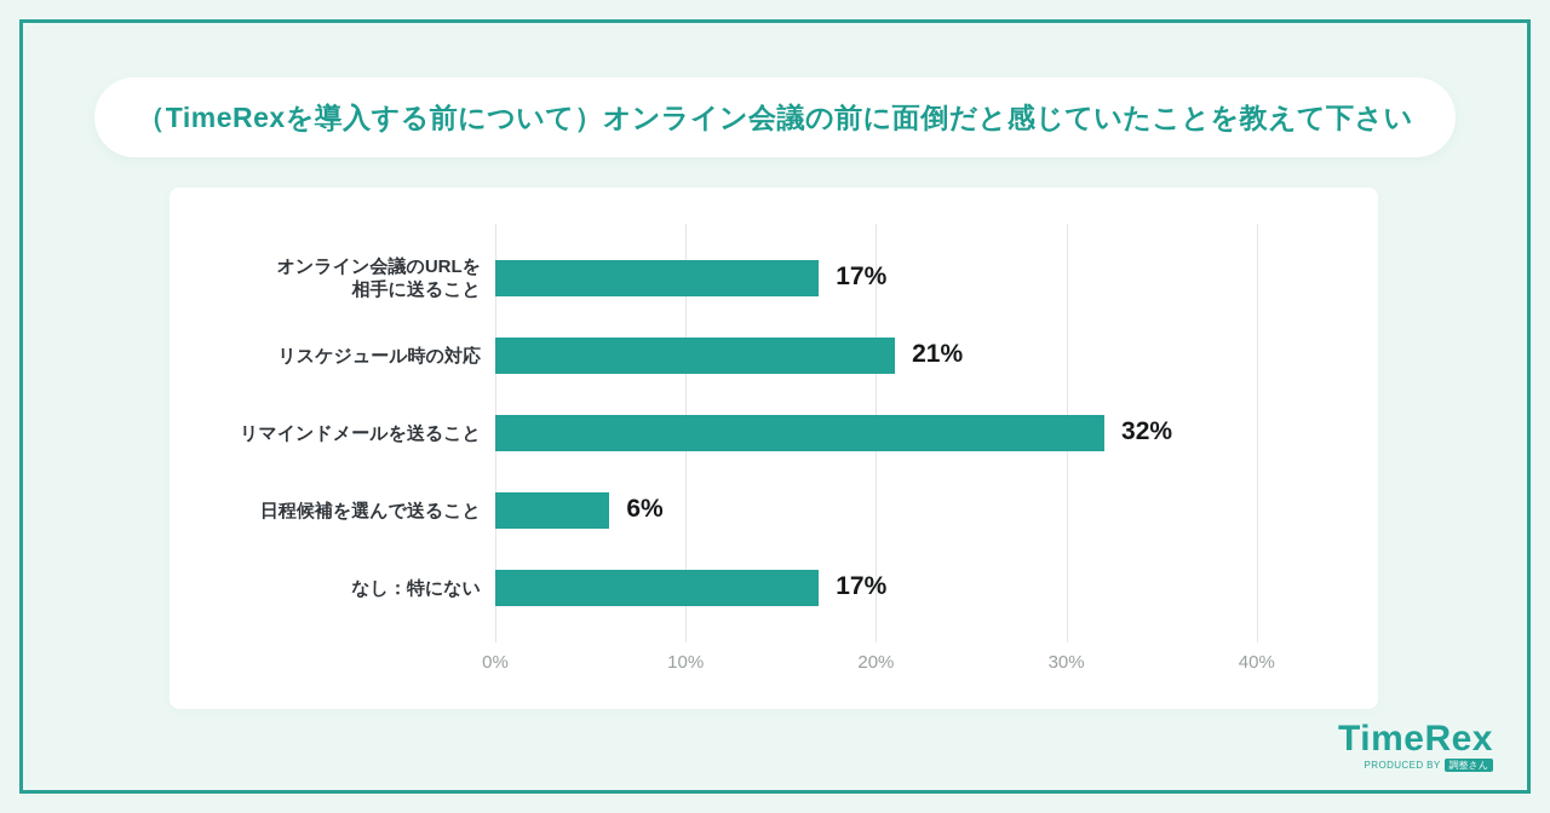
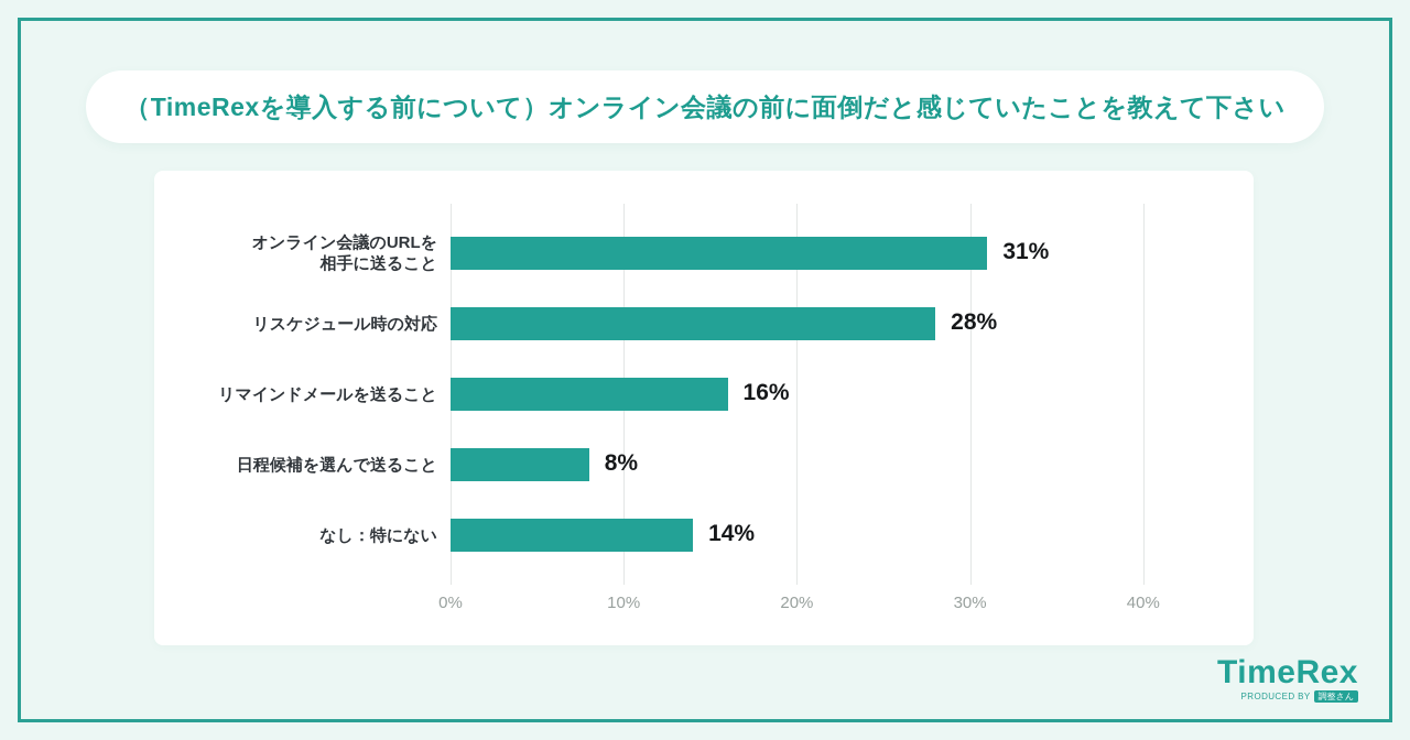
オンライン会議のURLを 相手に送ること: 17% -> 31%
リスケジュール時の対応: 21% -> 28%
リマインドメールを送ること: 32% -> 16%
日程候補を選んで送ること: 6% -> 8%
なし：特にない: 17% -> 14%
